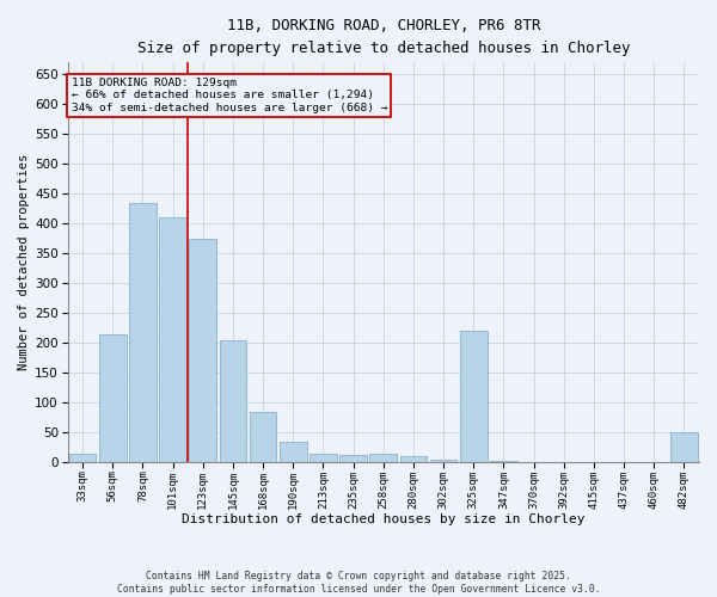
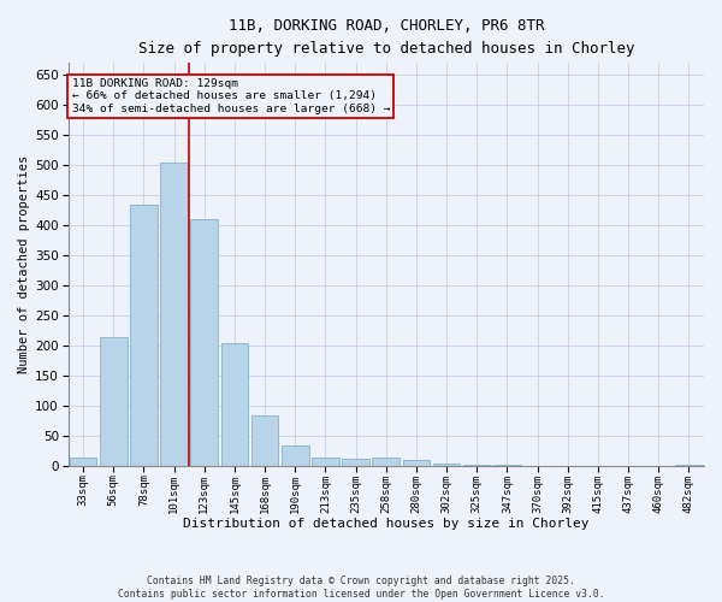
101sqm: 410 -> 505
123sqm: 375 -> 410
325sqm: 220 -> 3
482sqm: 50 -> 3
